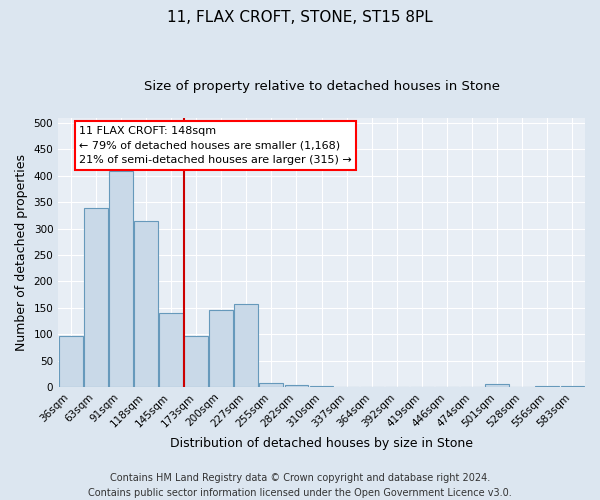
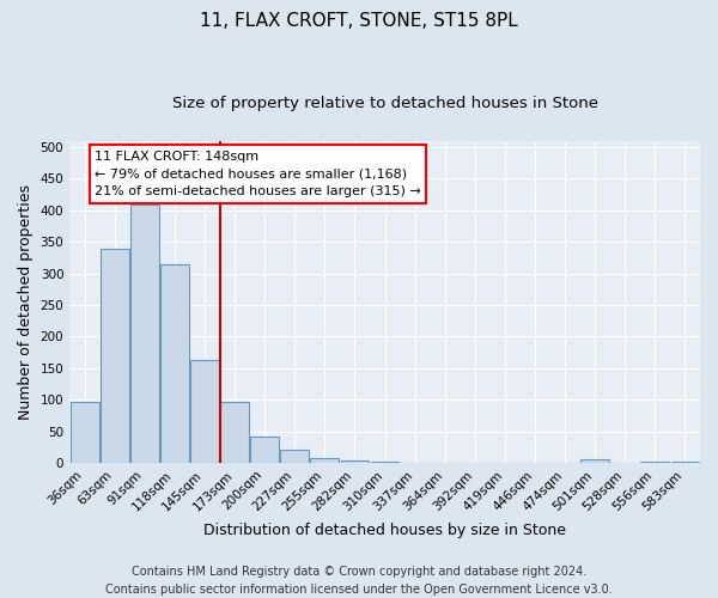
145sqm: 140 -> 163
200sqm: 146 -> 42
227sqm: 158 -> 20
